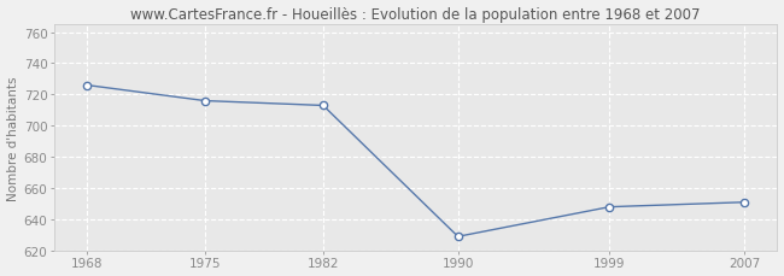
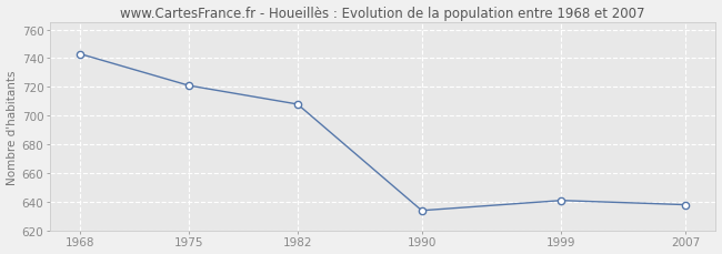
1968: 726 -> 743
1975: 716 -> 721
1982: 713 -> 708
1990: 629 -> 634
1999: 648 -> 641
2007: 651 -> 638
